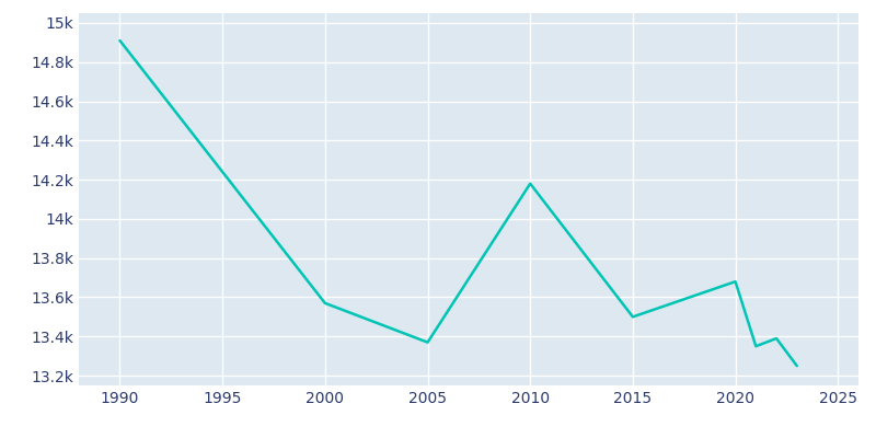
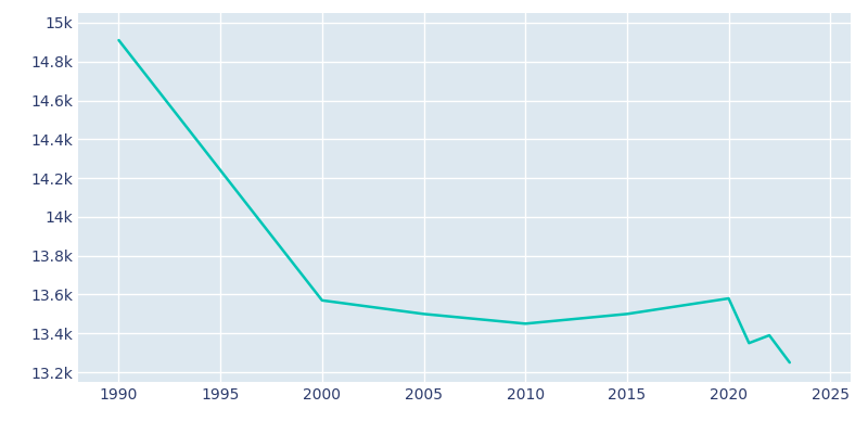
2005: 13.37k -> 13.50k
2010: 14.18k -> 13.45k
2020: 13.68k -> 13.58k
